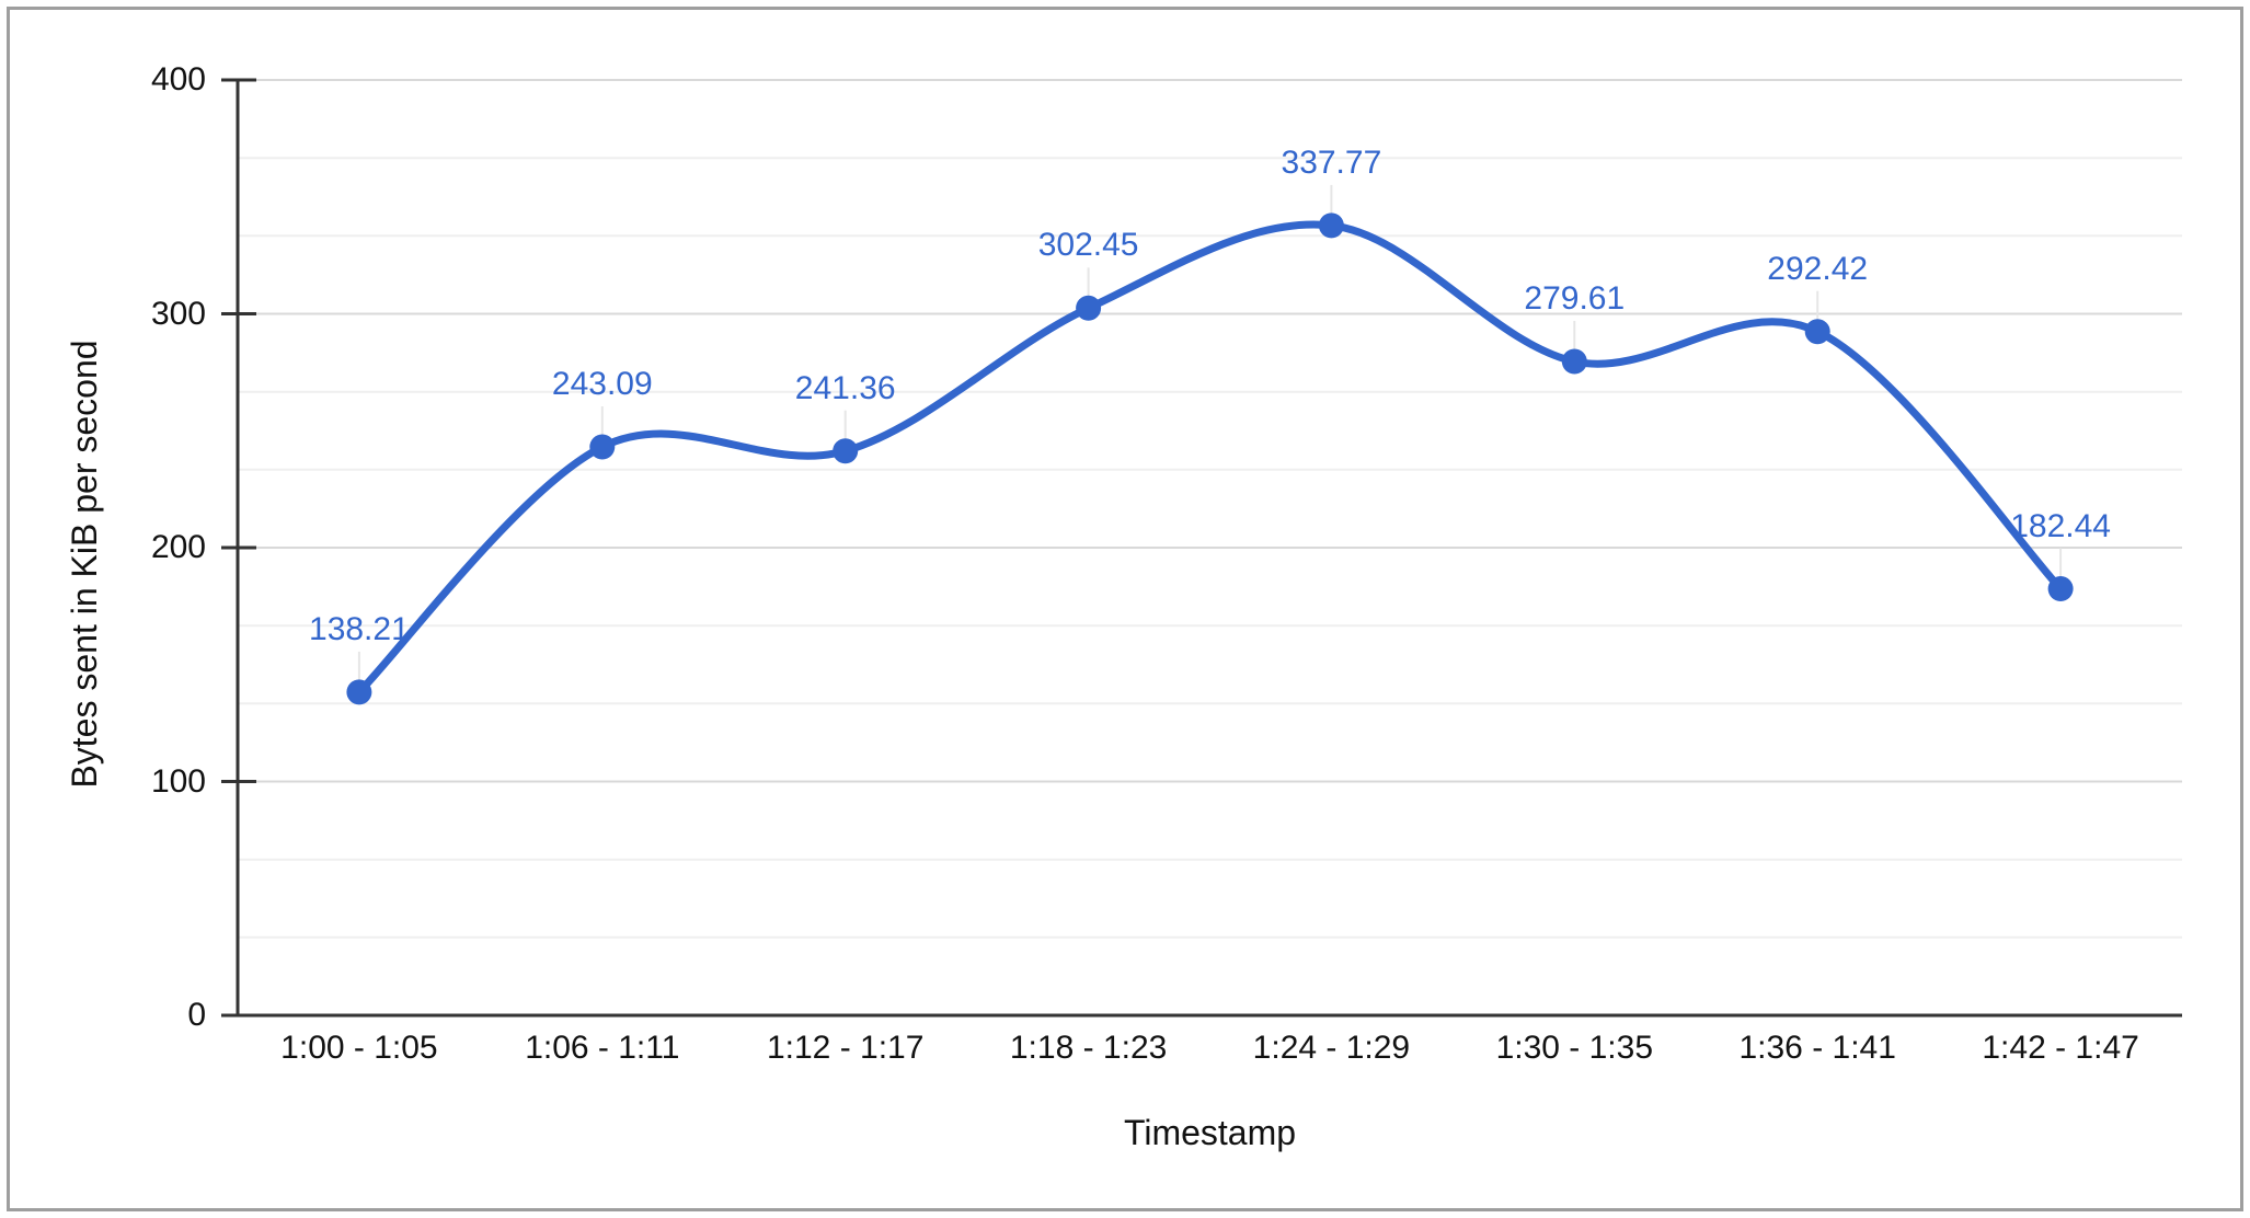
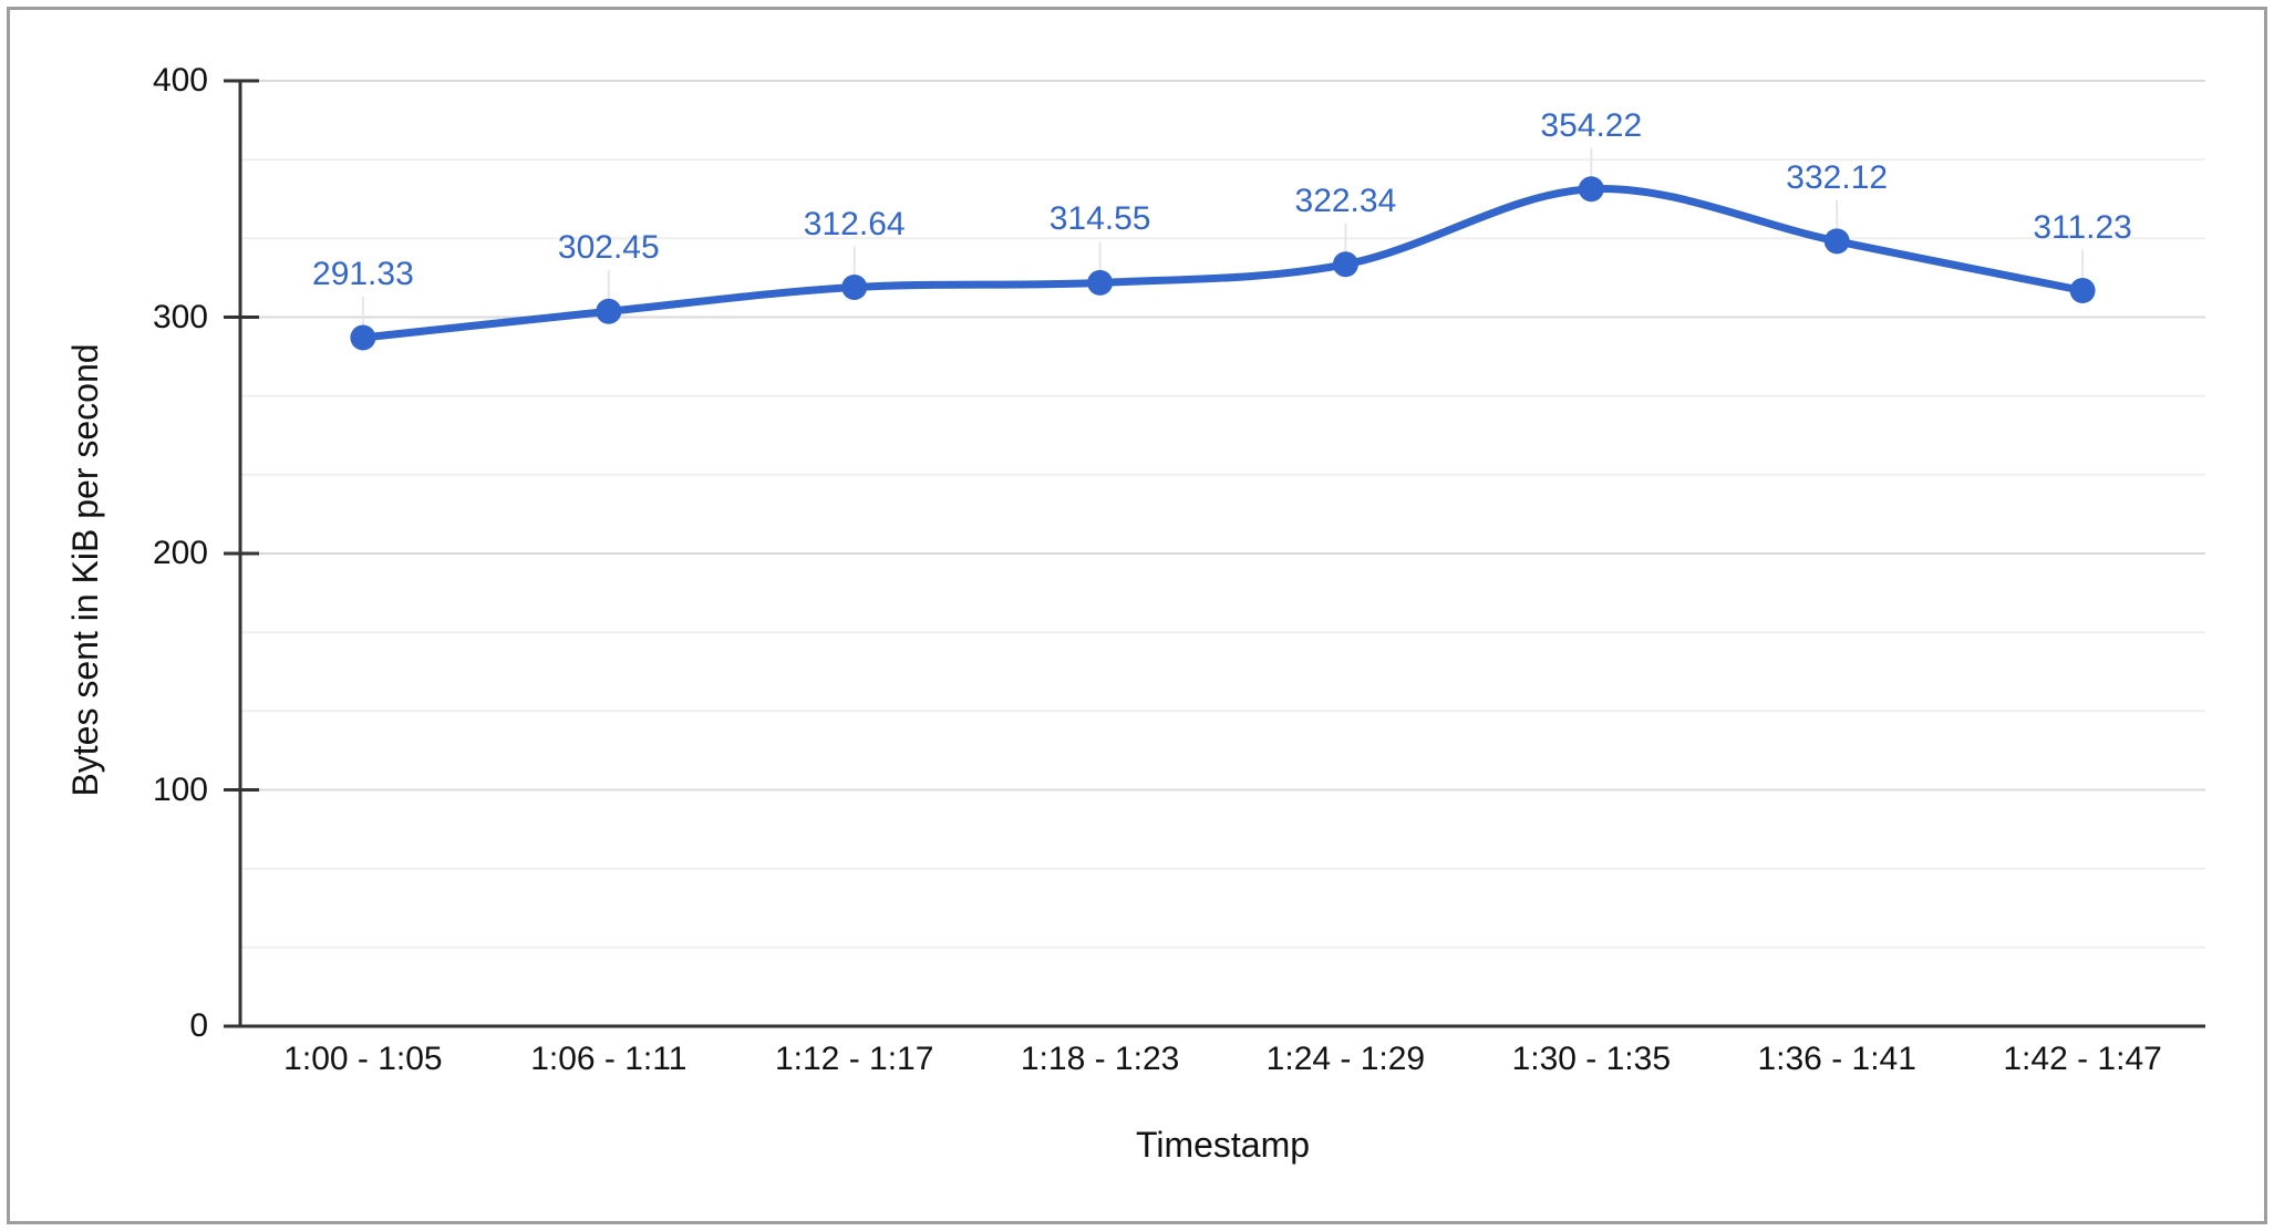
1:00 - 1:05: 138.21 -> 291.33
1:06 - 1:11: 243.09 -> 302.45
1:12 - 1:17: 241.36 -> 312.64
1:18 - 1:23: 302.45 -> 314.55
1:24 - 1:29: 337.77 -> 322.34
1:30 - 1:35: 279.61 -> 354.22
1:36 - 1:41: 292.42 -> 332.12
1:42 - 1:47: 182.44 -> 311.23
